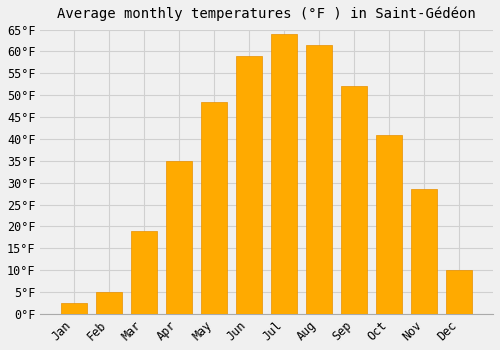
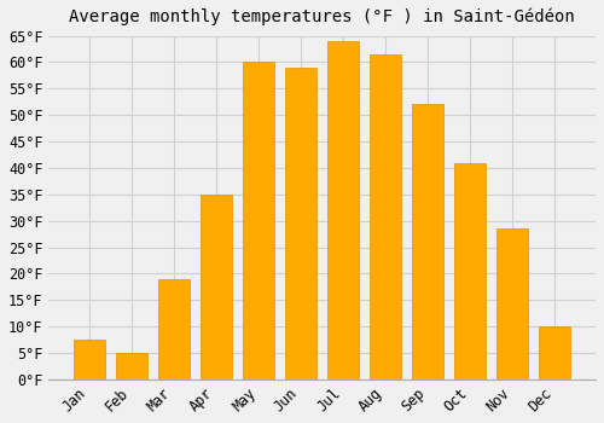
Jan: 2.5°F -> 7.5°F
May: 48.5°F -> 60.0°F
